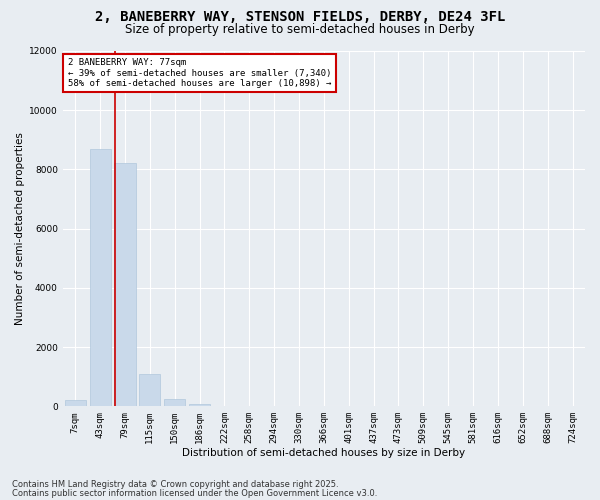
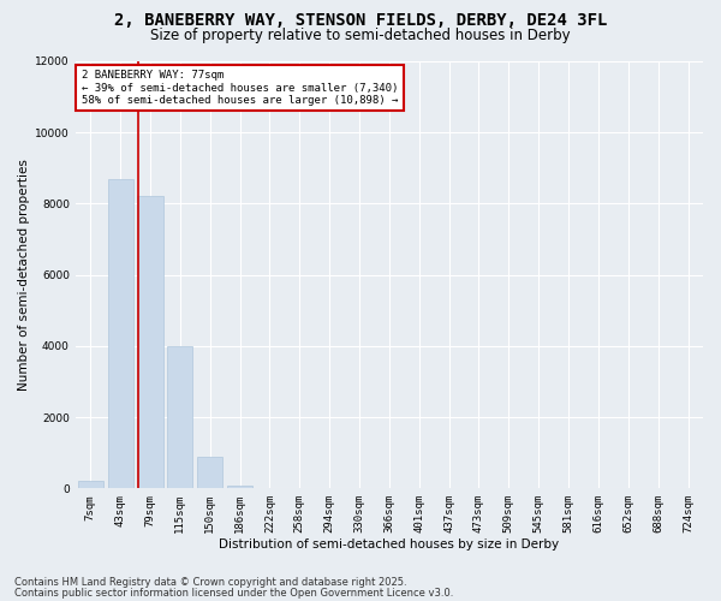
115sqm: 1100 -> 4000
150sqm: 250 -> 900
